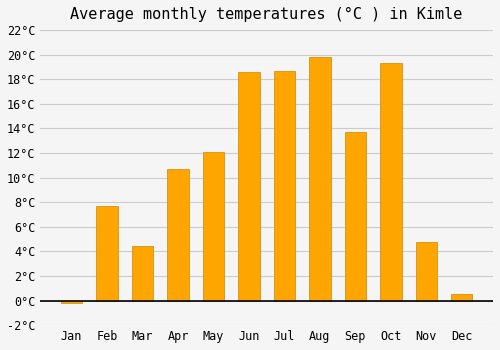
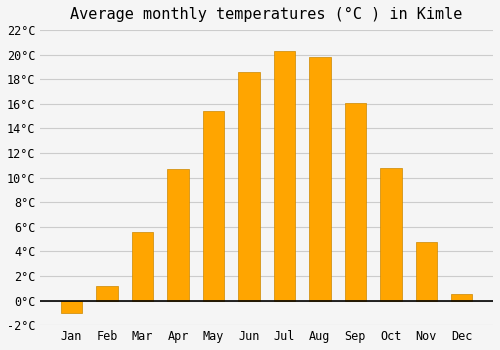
Jan: -0.2°C -> -1.0°C
Feb: 7.7°C -> 1.2°C
Mar: 4.4°C -> 5.6°C
May: 12.1°C -> 15.4°C
Jul: 18.7°C -> 20.3°C
Sep: 13.7°C -> 16.1°C
Oct: 19.3°C -> 10.8°C
